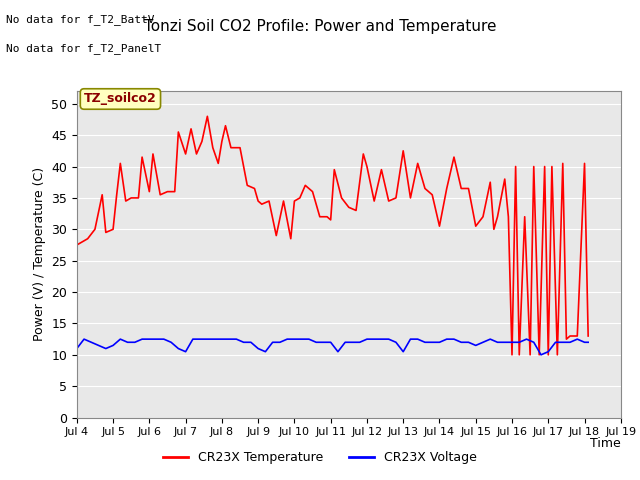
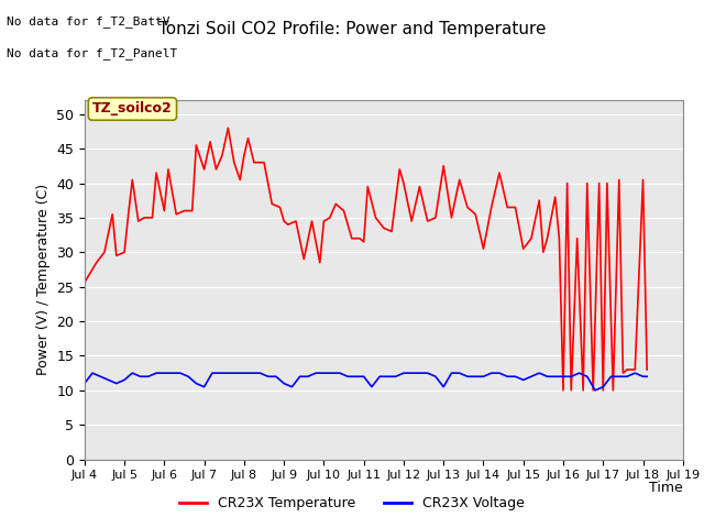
CR23X Temperature/Jul 4: 27.5 -> 25.6
